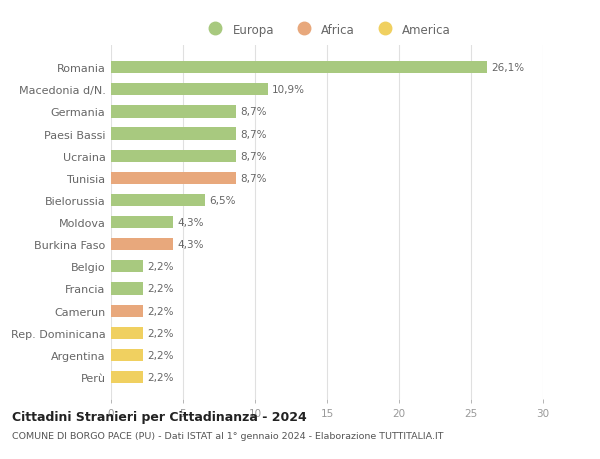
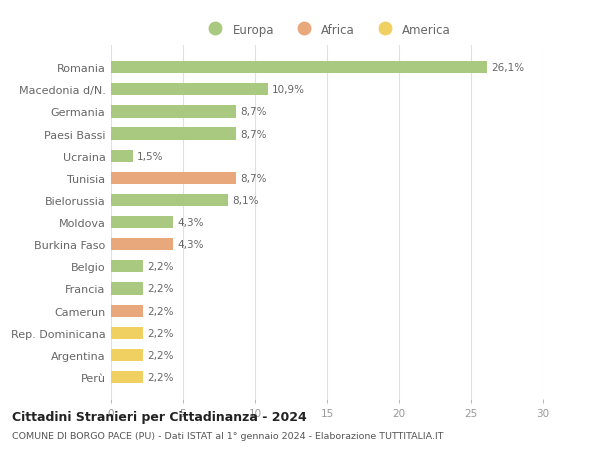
Ucraina: 8,7% -> 1,5%
Bielorussia: 6,5% -> 8,1%
